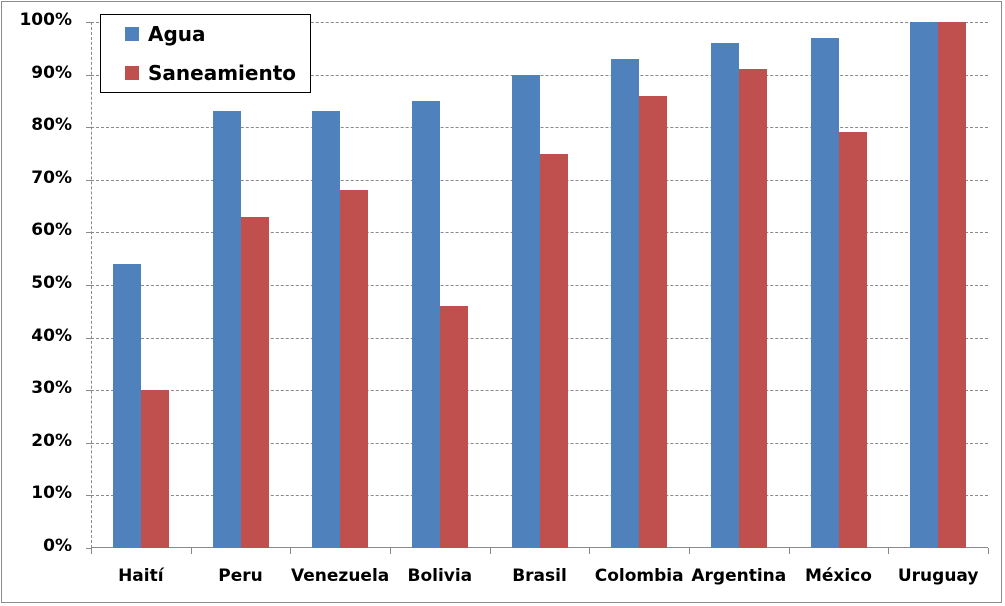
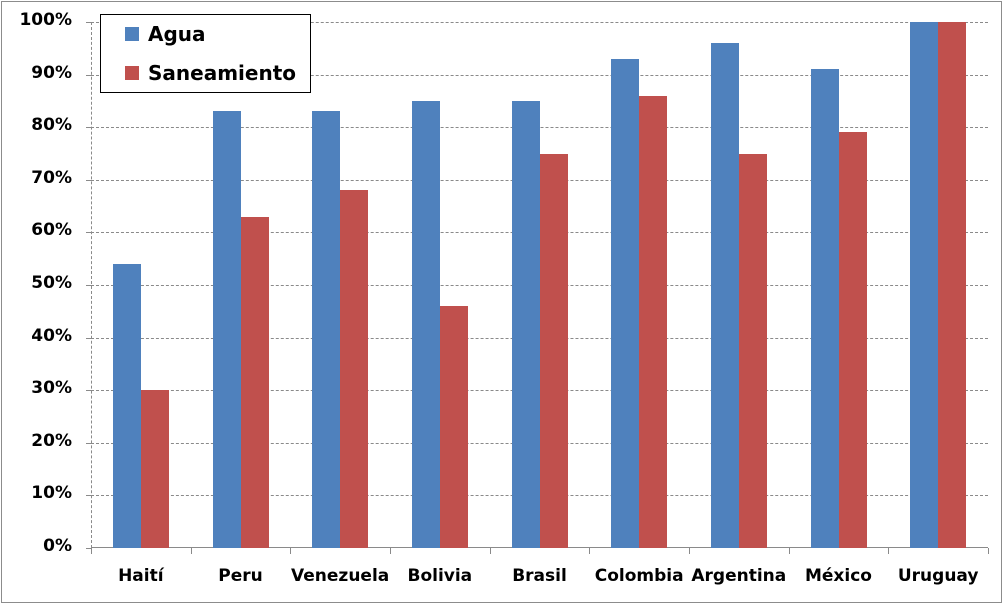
Agua/Brasil: 90% -> 85%
Saneamiento/Argentina: 91% -> 75%
Agua/México: 97% -> 91%
